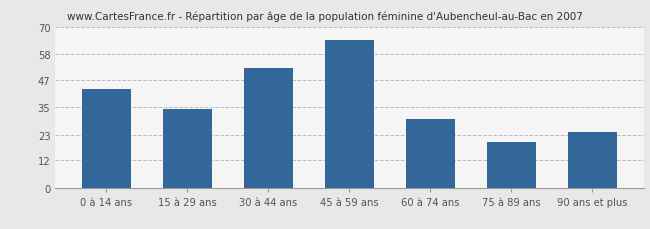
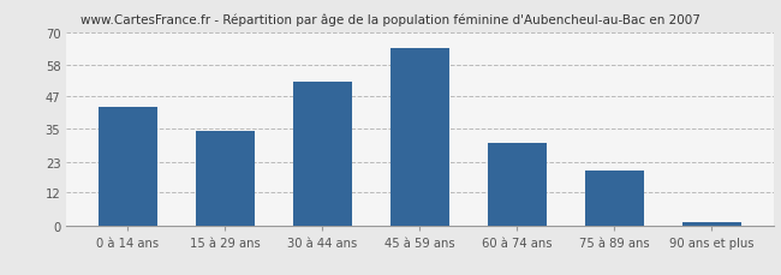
90 ans et plus: 24 -> 1
